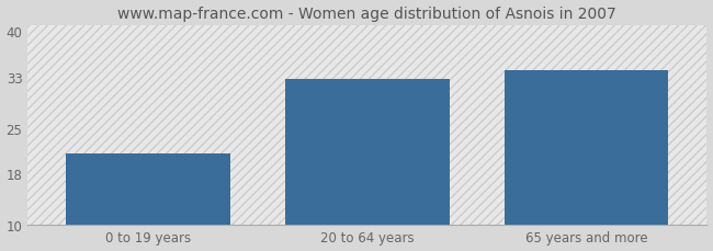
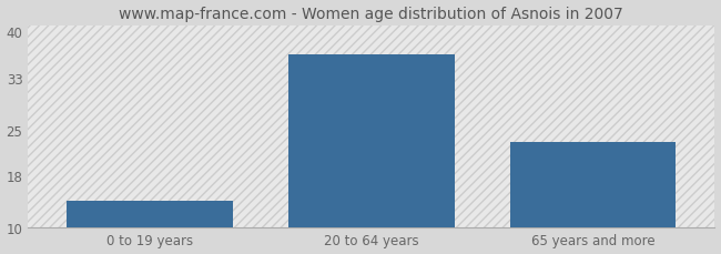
0 to 19 years: 21.0 -> 14.0
20 to 64 years: 32.6 -> 36.5
65 years and more: 34.0 -> 23.0
